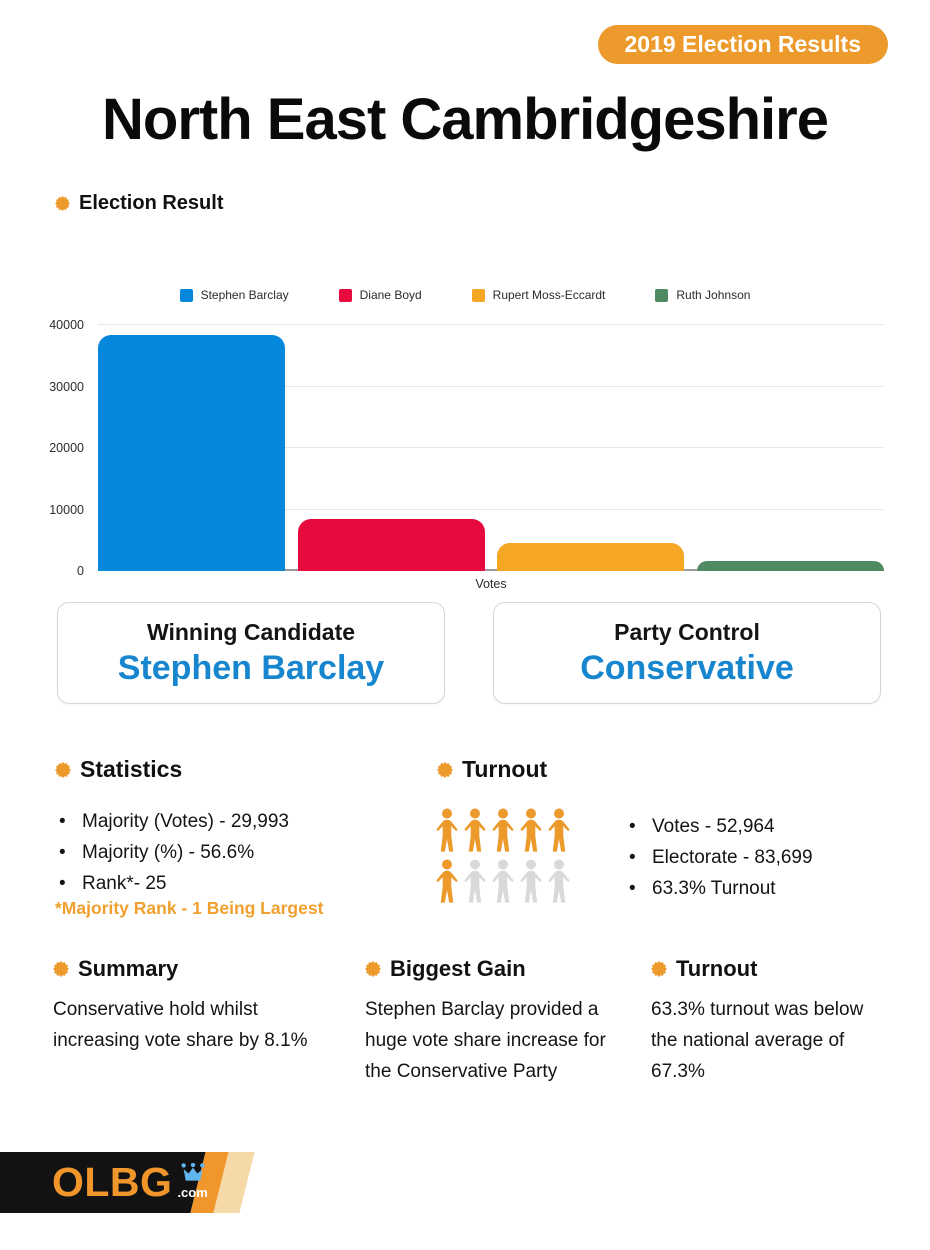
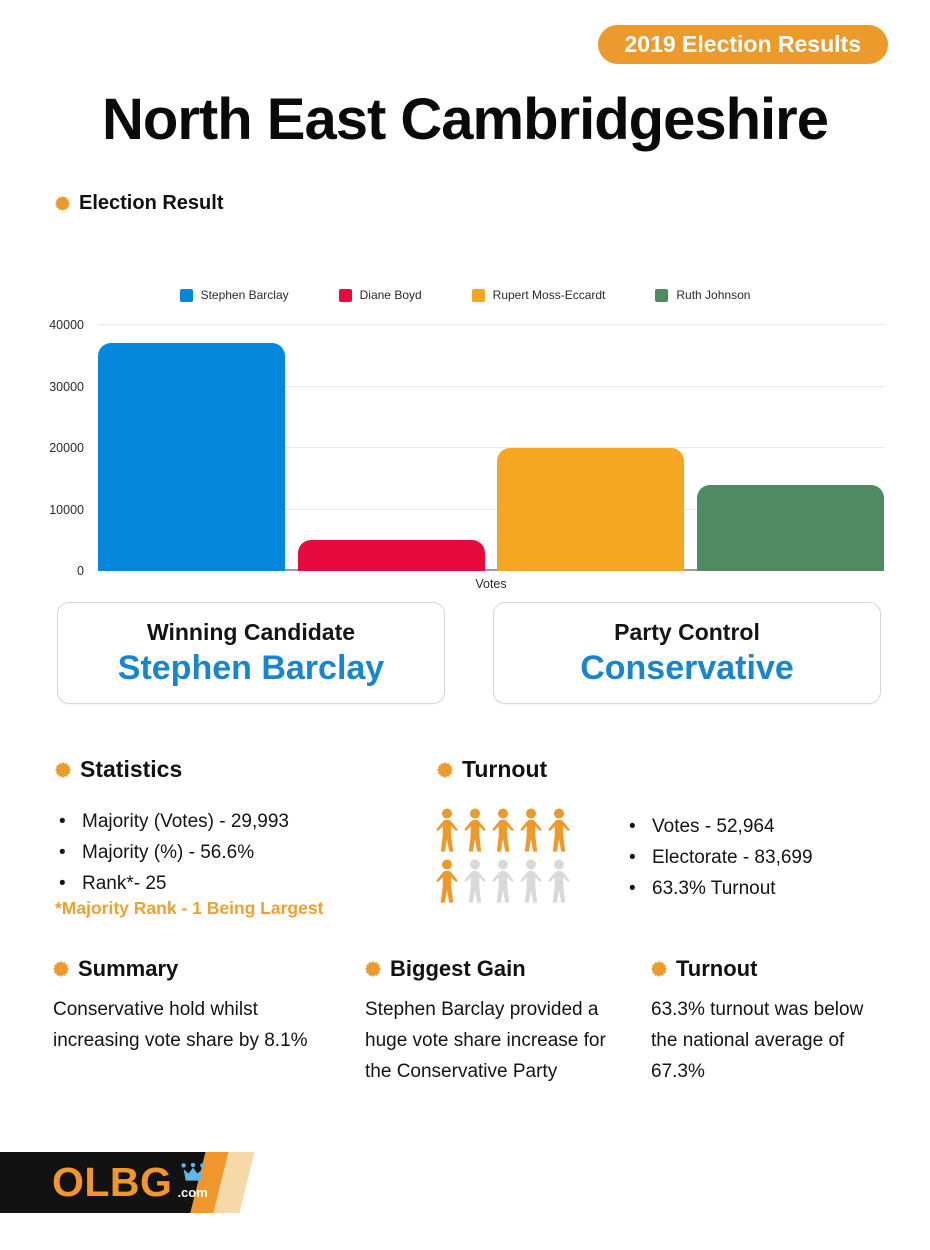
Stephen Barclay: 38000 -> 37000
Diane Boyd: 8000 -> 5000
Rupert Moss-Eccardt: 5000 -> 20000
Ruth Johnson: 2000 -> 14000
